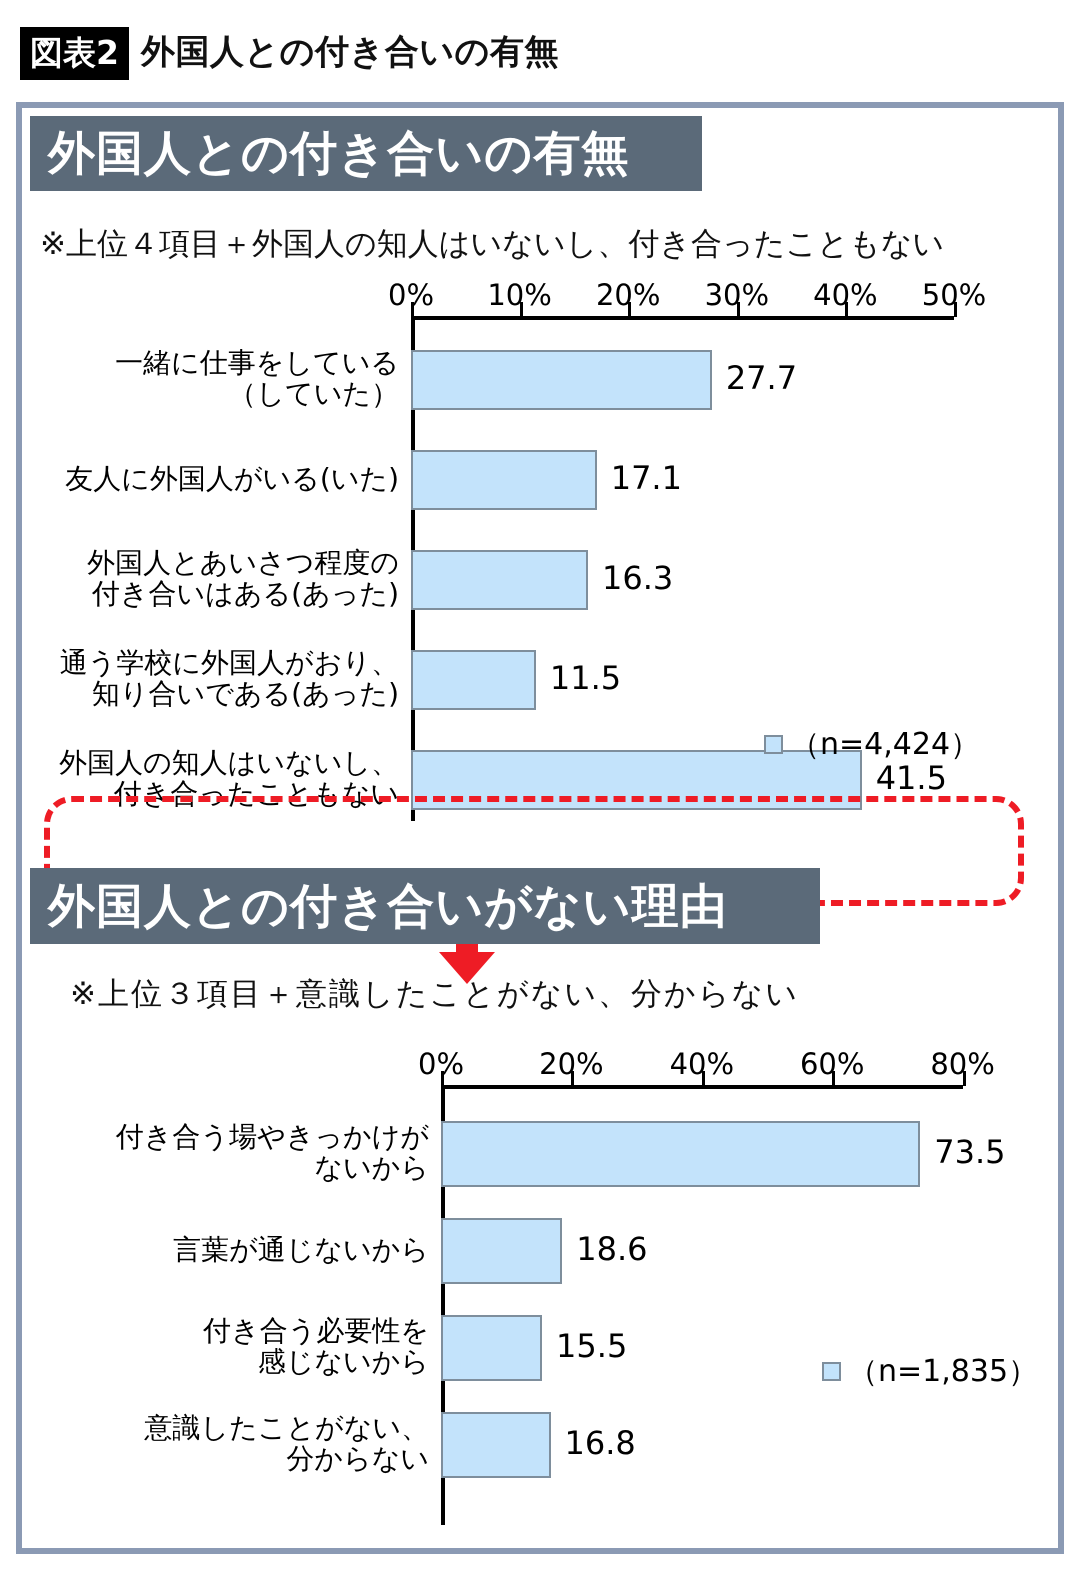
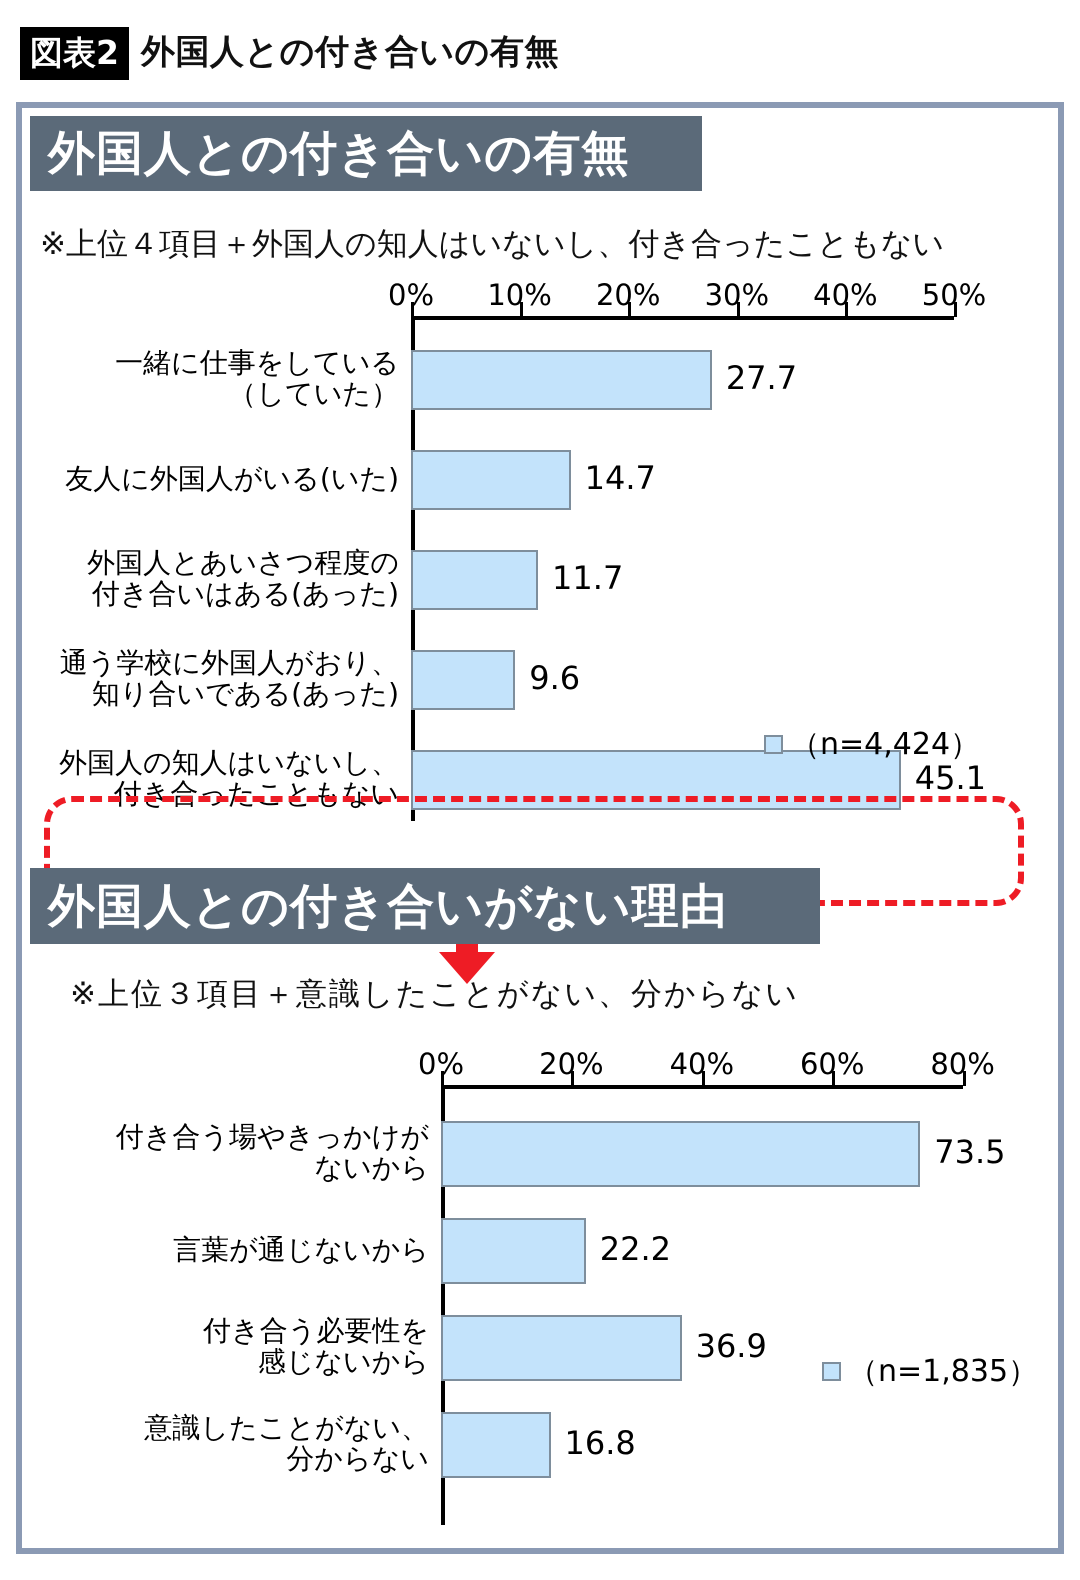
外国人との付き合いの有無/友人に外国人がいる(いた): 17.1 -> 14.7
外国人との付き合いの有無/外国人とあいさつ程度の 付き合いはある(あった): 16.3 -> 11.7
外国人との付き合いの有無/通う学校に外国人がおり、 知り合いである(あった): 11.5 -> 9.6
外国人との付き合いの有無/外国人の知人はいないし、 付き合ったこともない: 41.5 -> 45.1
外国人との付き合いがない理由/言葉が通じないから: 18.6 -> 22.2
外国人との付き合いがない理由/付き合う必要性を 感じないから: 15.5 -> 36.9
